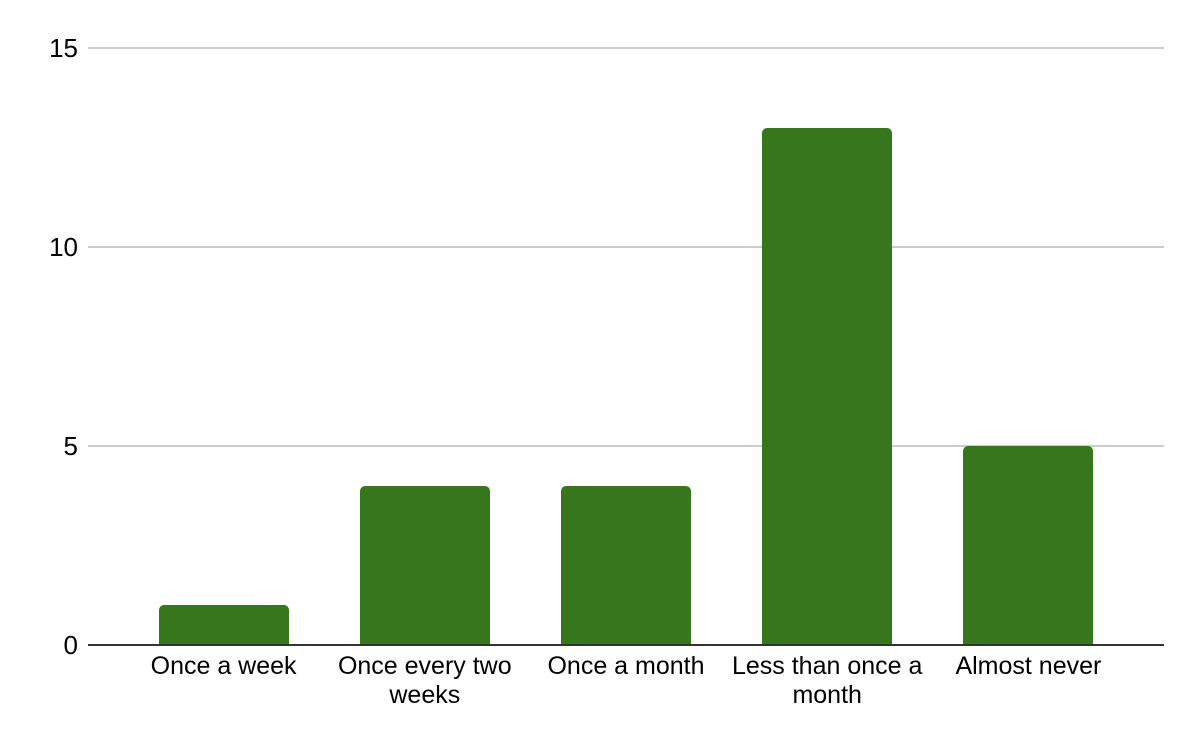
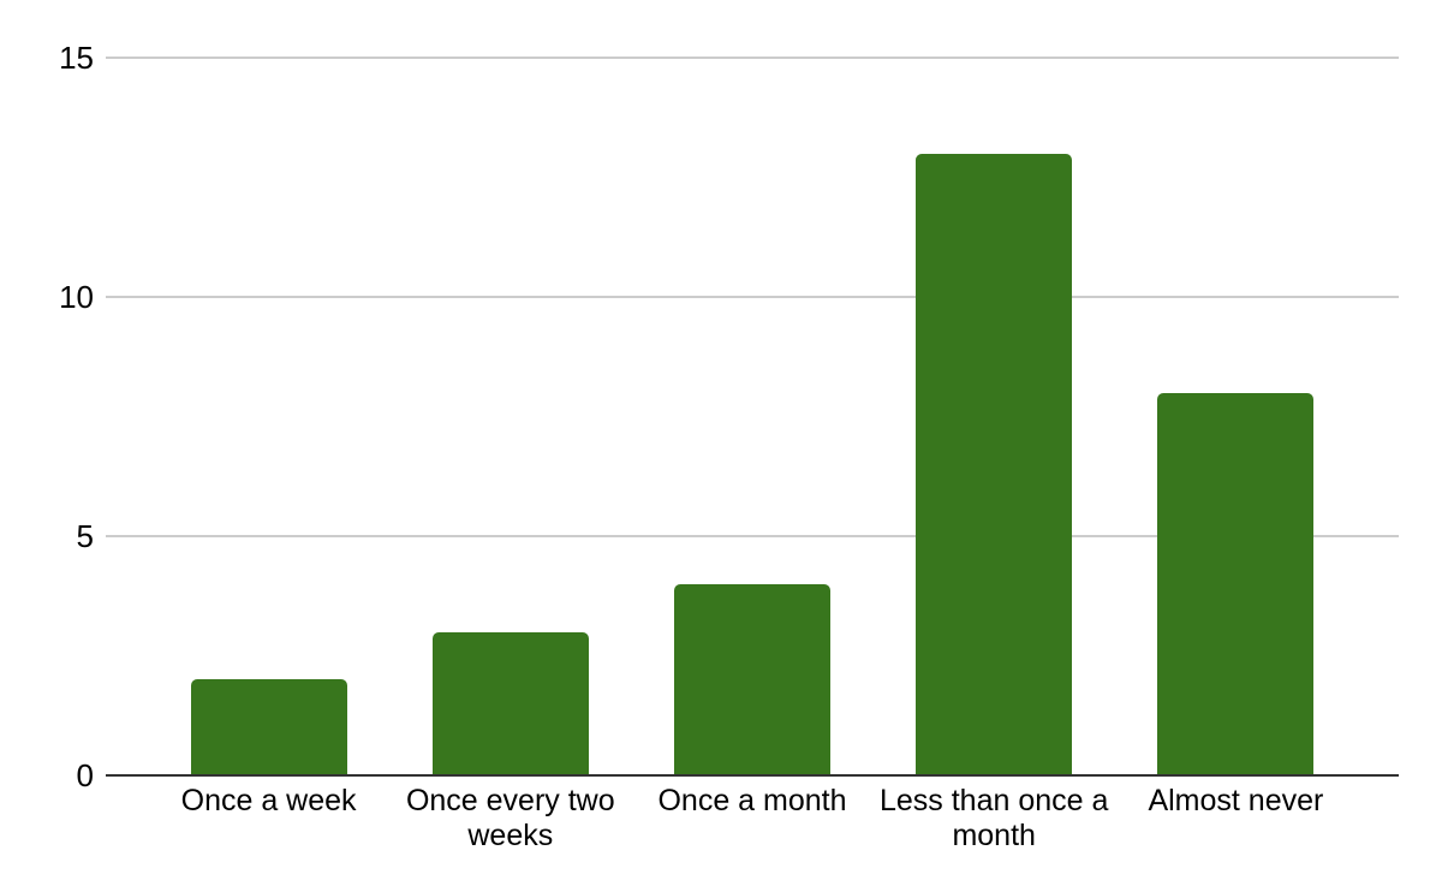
Once a week: 1 -> 2
Once every two weeks: 4 -> 3
Almost never: 5 -> 8
